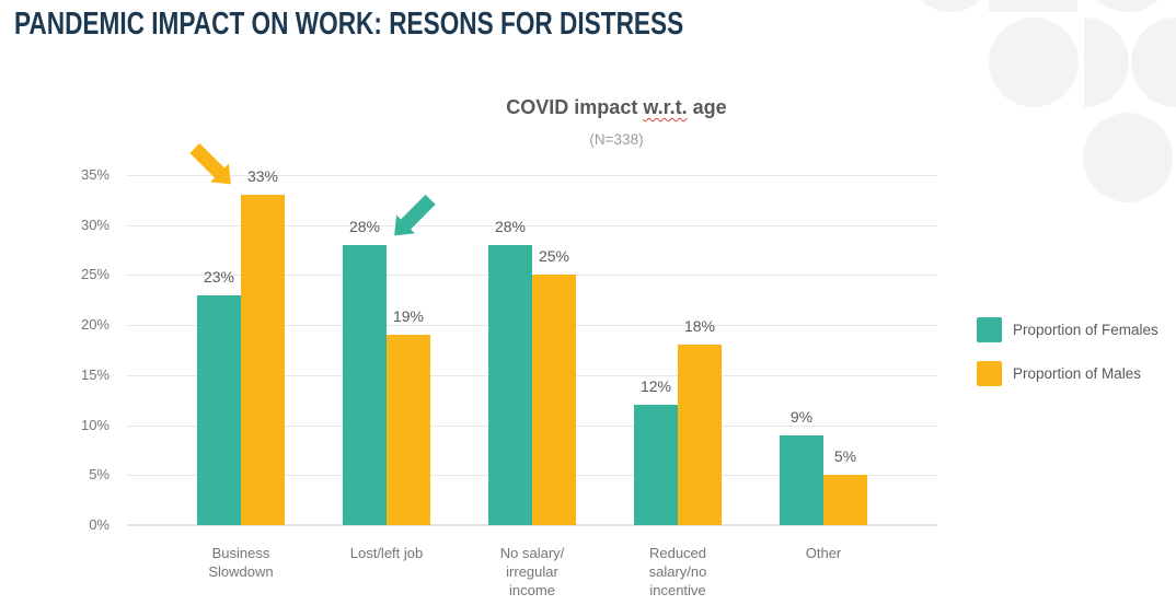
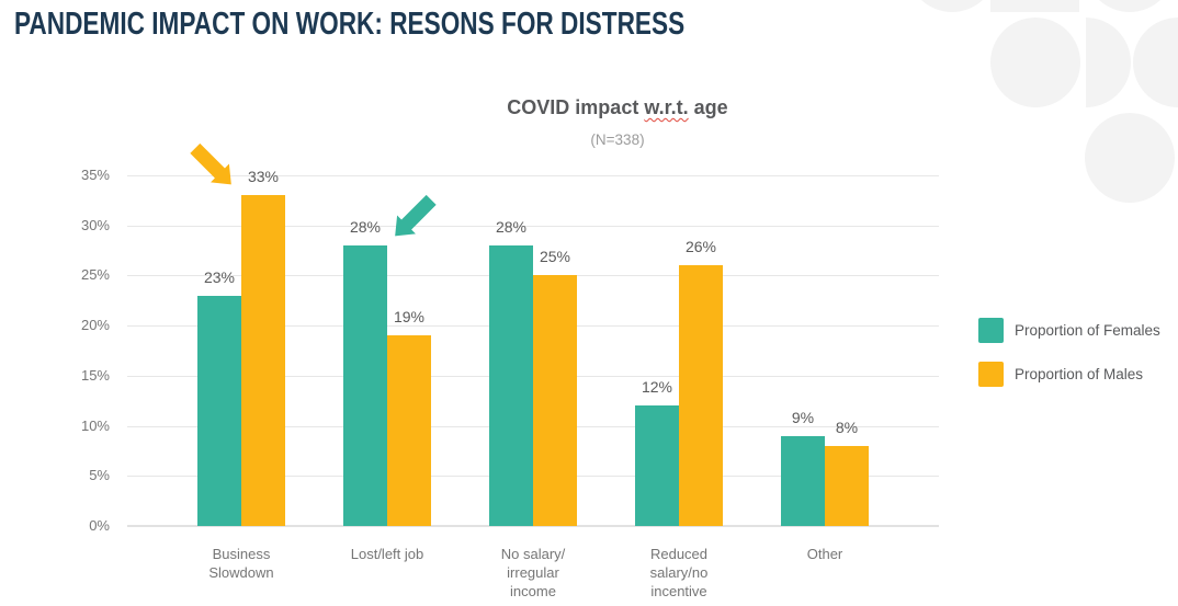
Proportion of Males/Reduced salary/no incentive: 18% -> 26%
Proportion of Males/Other: 5% -> 8%
